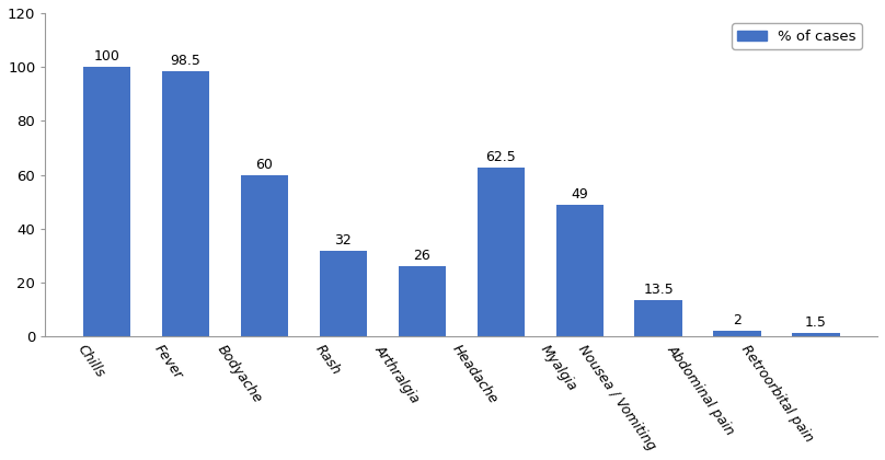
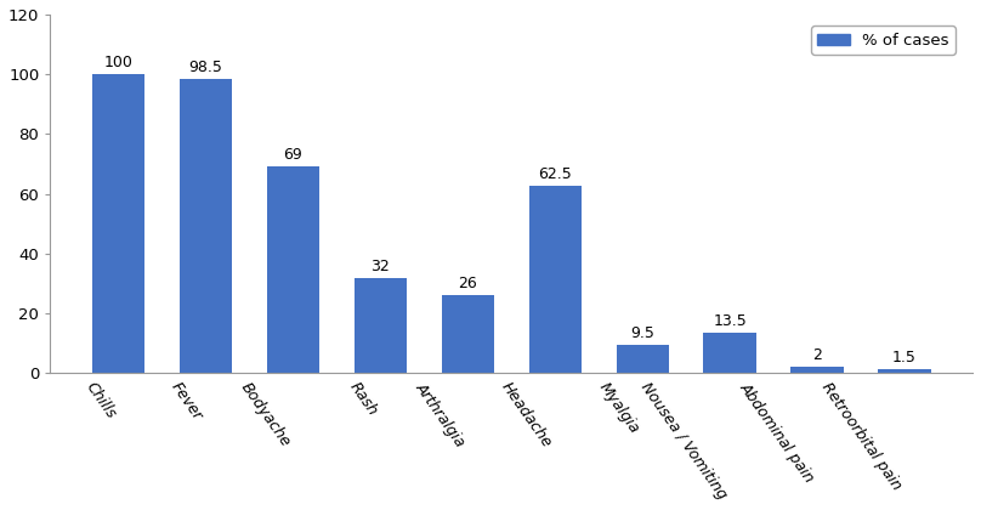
Bodyache: 60 -> 69
Myalgia: 49 -> 9.5
